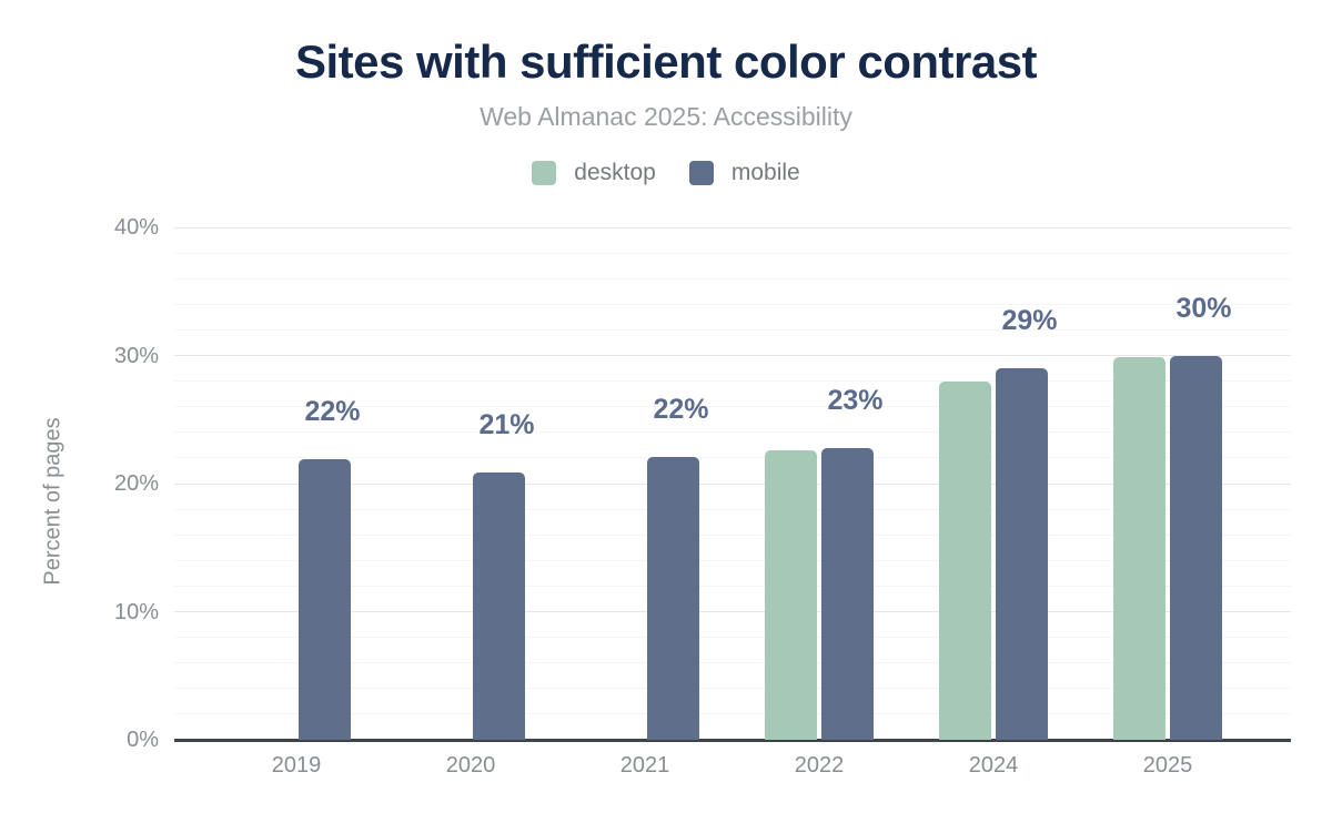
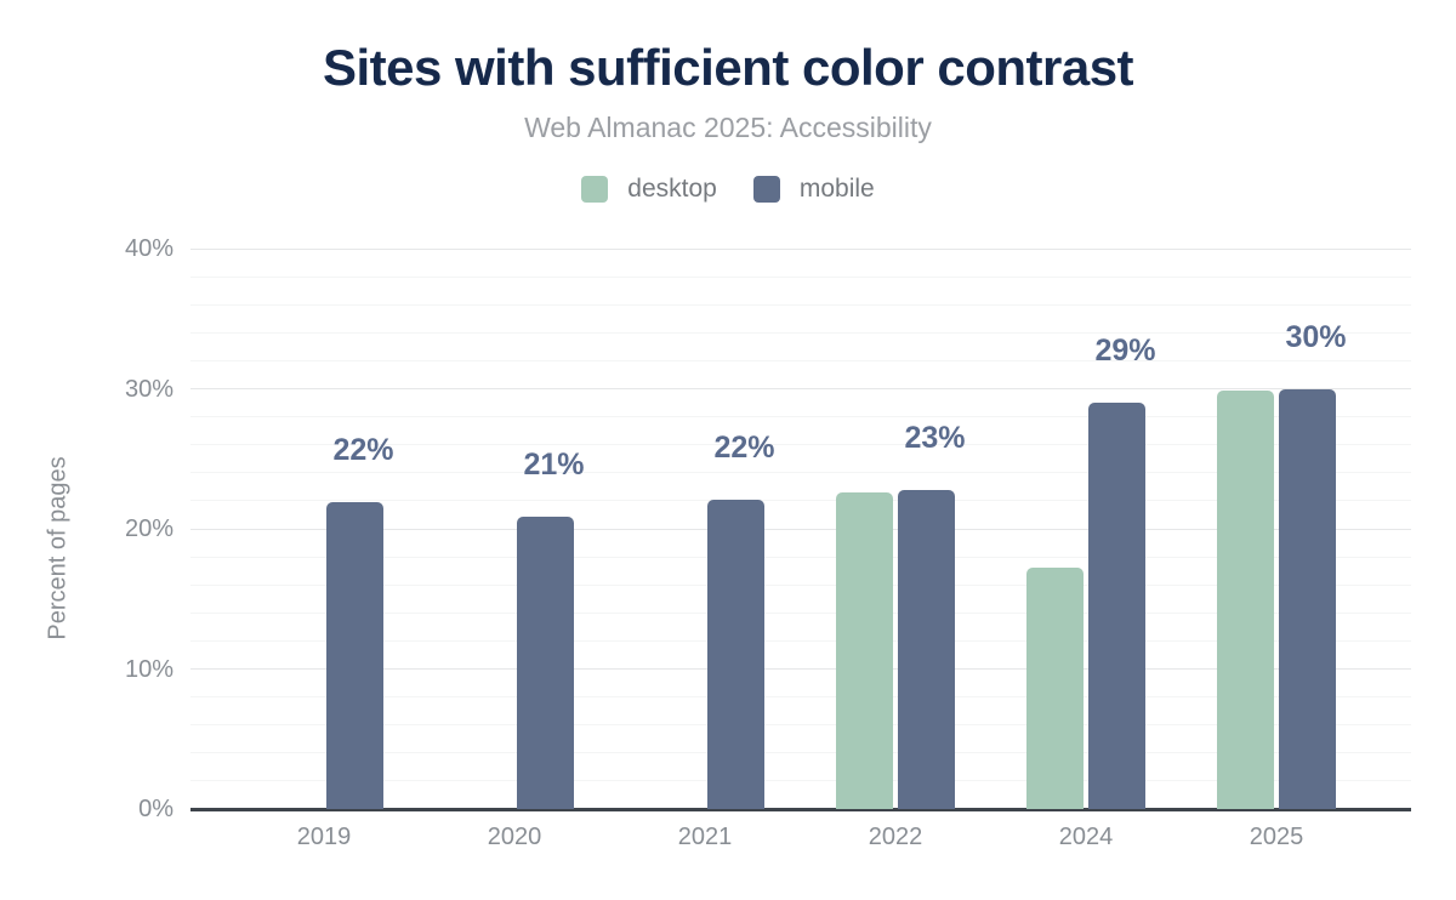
desktop/2024: 28.0% -> 17.2%
